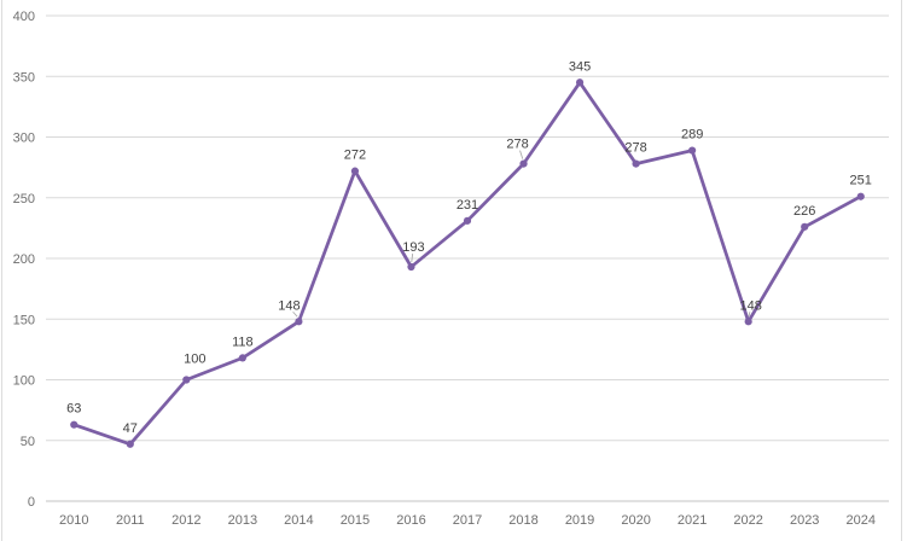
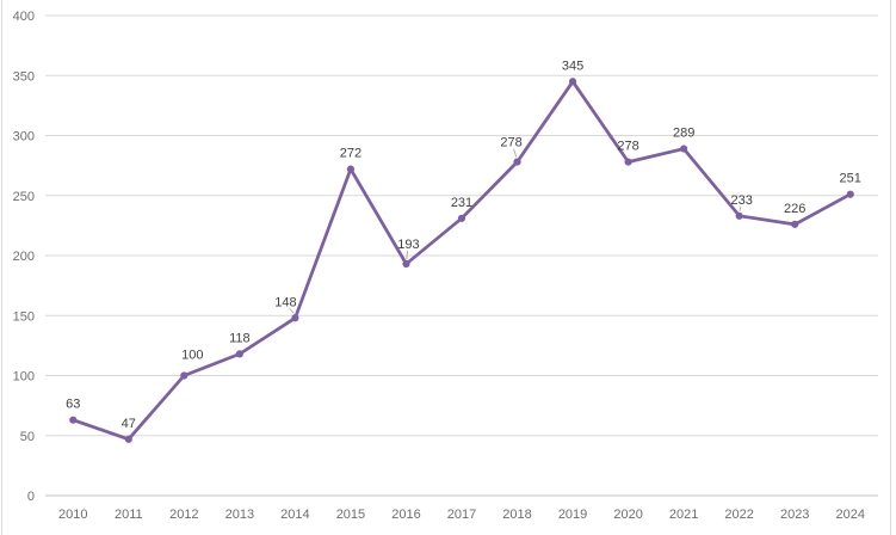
2022: 148 -> 233
